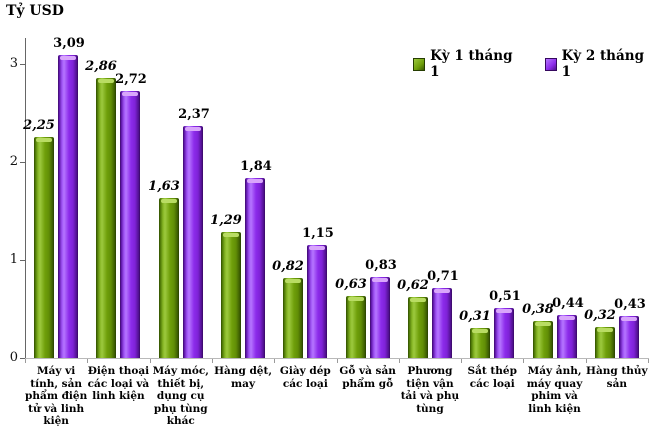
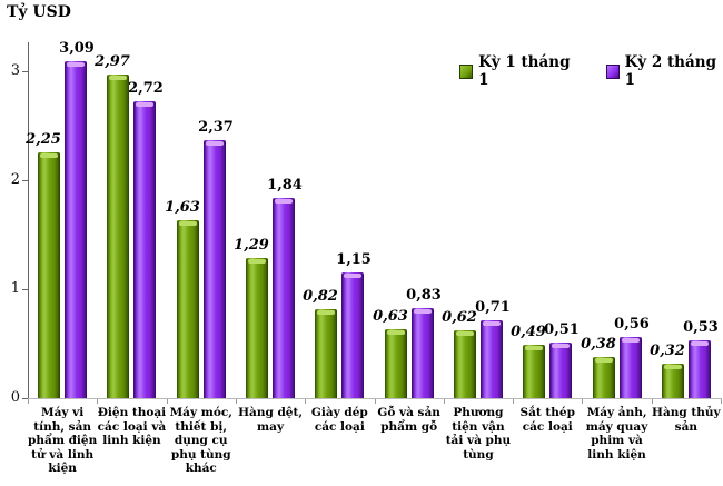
Kỳ 1 tháng 1/Điện thoại các loại và linh kiện: 2,86 -> 2,97
Kỳ 1 tháng 1/Sắt thép các loại: 0,31 -> 0,49
Kỳ 2 tháng 1/Máy ảnh, máy quay phim và linh kiện: 0,44 -> 0,56
Kỳ 2 tháng 1/Hàng thủy sản: 0,43 -> 0,53
